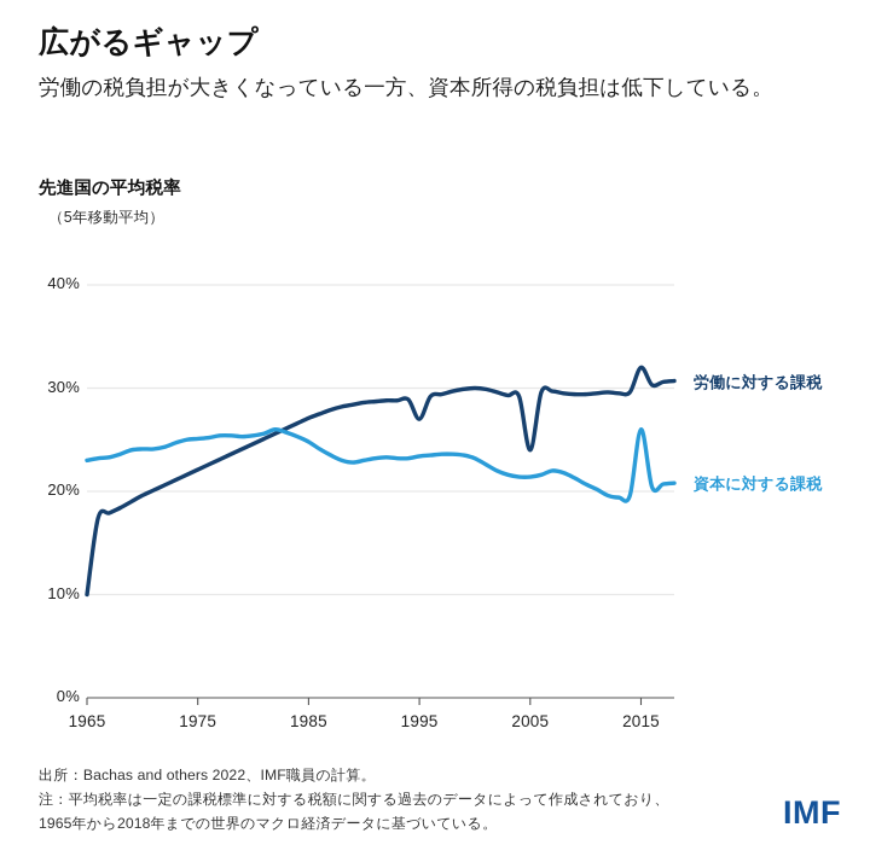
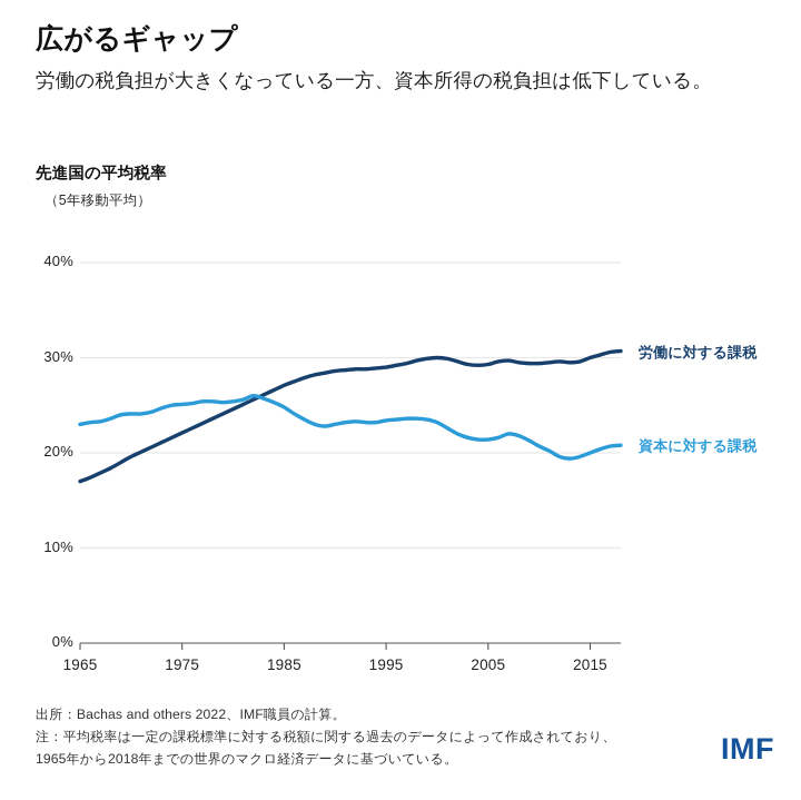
労働に対する課税/1965: 10% -> 17%
労働に対する課税/1995: 27% -> 29%
労働に対する課税/2005: 24% -> 29%
労働に対する課税/2015: 32% -> 30%
資本に対する課税/2015: 26% -> 20%
